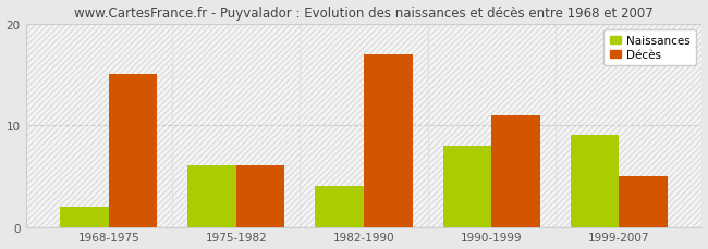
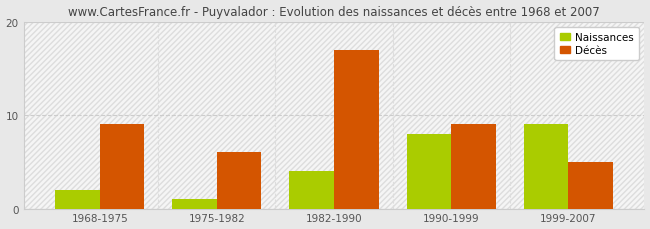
Décès/1968-1975: 15 -> 9
Naissances/1975-1982: 6 -> 1
Décès/1990-1999: 11 -> 9
